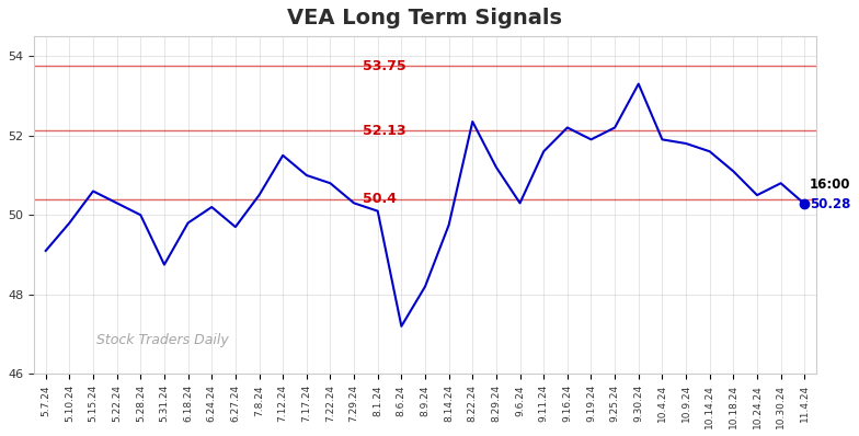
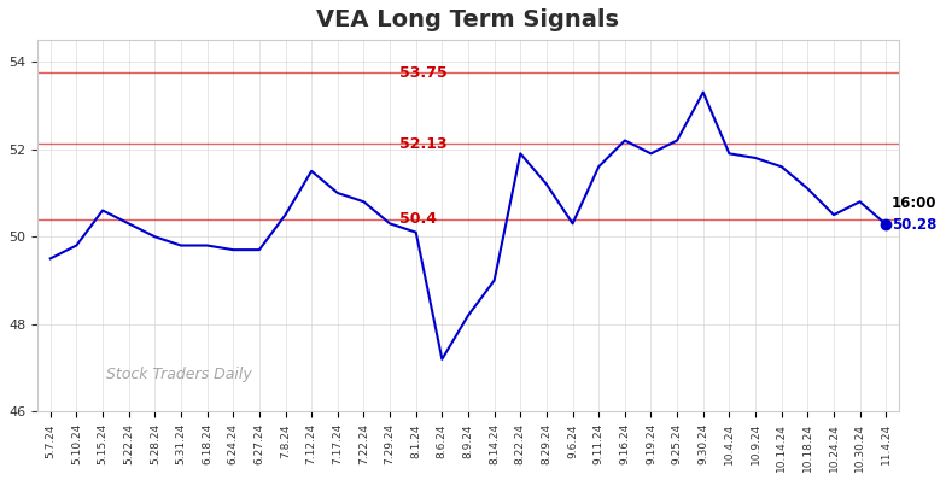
5.7.24: 49.10 -> 49.50
5.31.24: 48.75 -> 49.80
6.24.24: 50.20 -> 49.70
8.14.24: 49.75 -> 49.00
8.22.24: 52.35 -> 51.90
